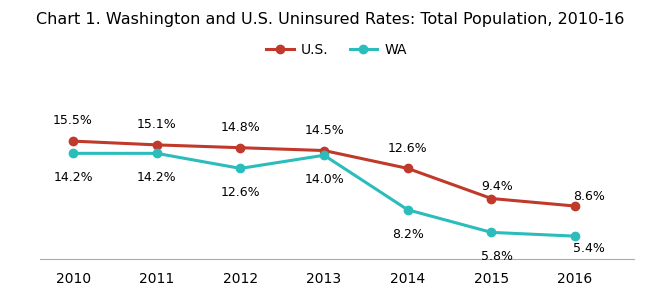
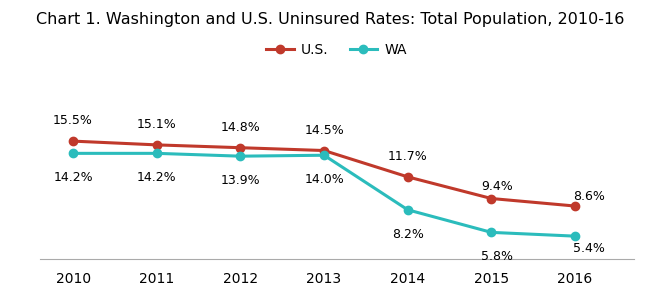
WA/2012: 12.6% -> 13.9%
U.S./2014: 12.6% -> 11.7%
